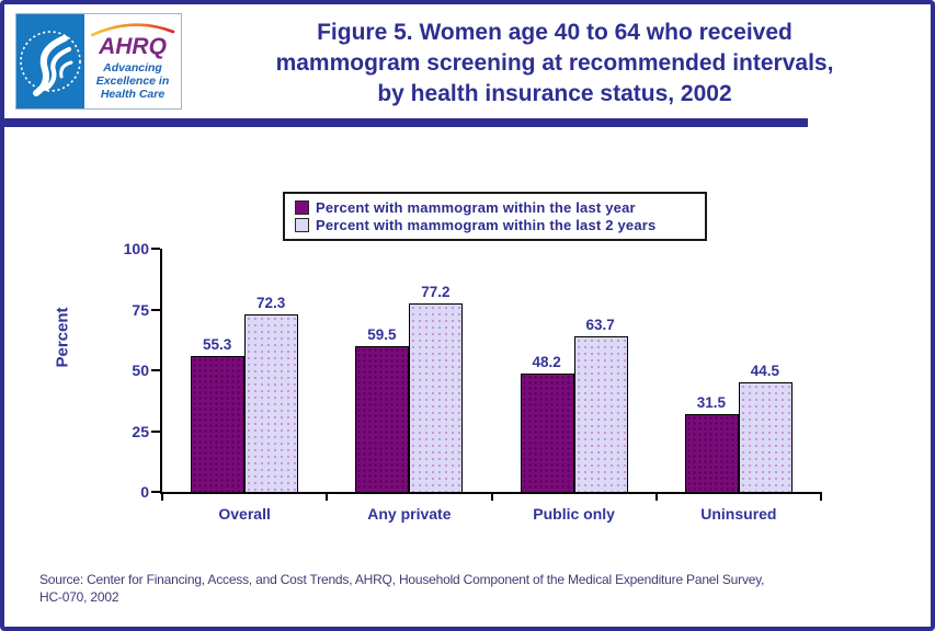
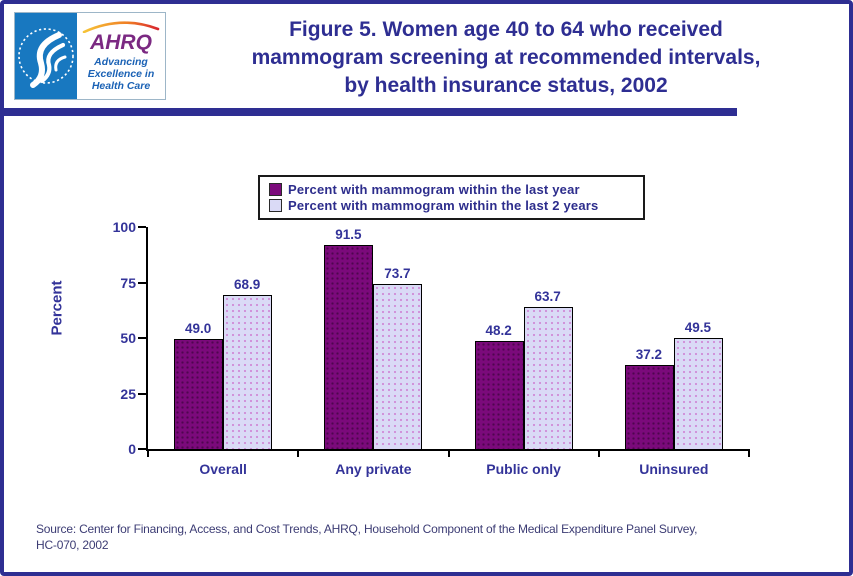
Percent with mammogram within the last year/Overall: 55.3 -> 49.0
Percent with mammogram within the last 2 years/Overall: 72.3 -> 68.9
Percent with mammogram within the last year/Any private: 59.5 -> 91.5
Percent with mammogram within the last 2 years/Any private: 77.2 -> 73.7
Percent with mammogram within the last year/Uninsured: 31.5 -> 37.2
Percent with mammogram within the last 2 years/Uninsured: 44.5 -> 49.5
